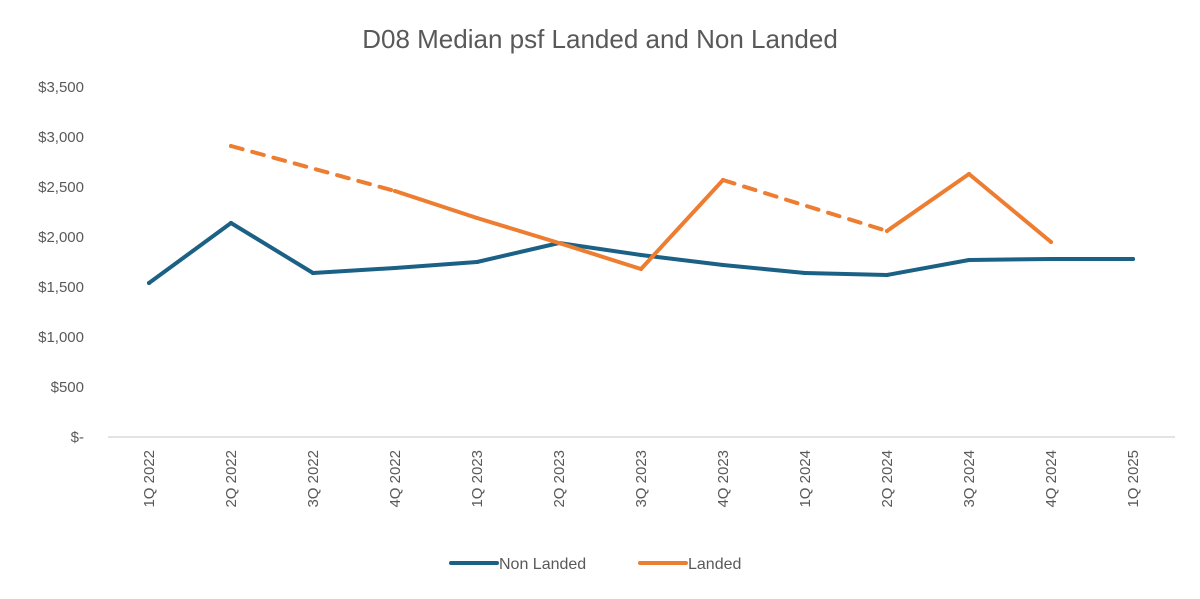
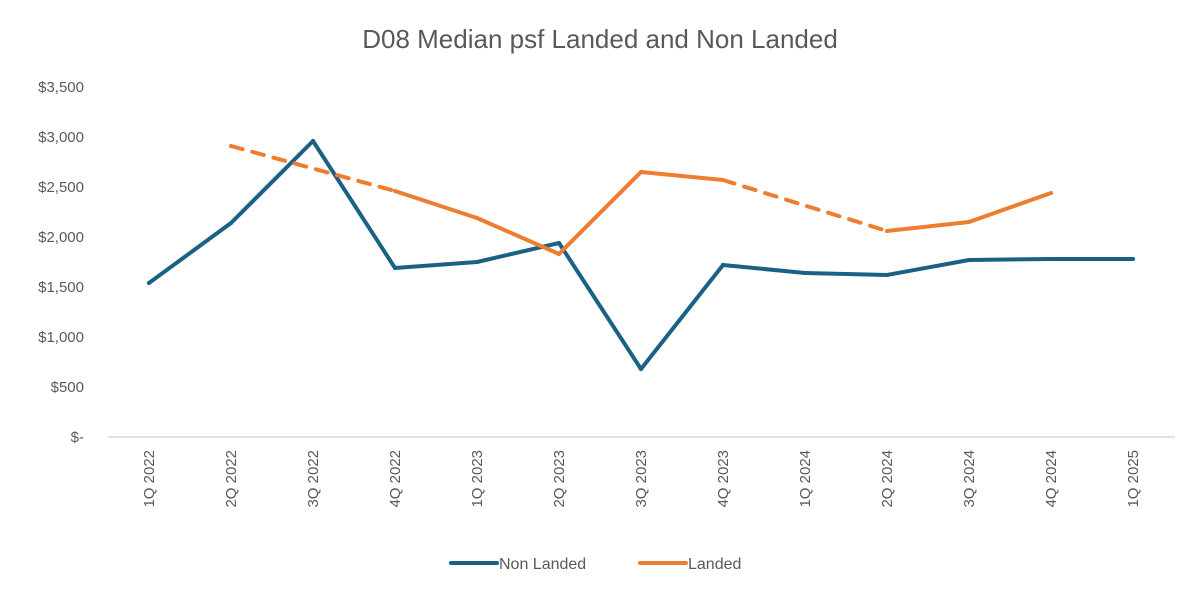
Non Landed/3Q 2022: $1640 -> $2960
Landed/2Q 2023: $1940 -> $1830
Non Landed/3Q 2023: $1820 -> $680
Landed/3Q 2023: $1680 -> $2650
Landed/3Q 2024: $2630 -> $2150
Landed/4Q 2024: $1950 -> $2440
